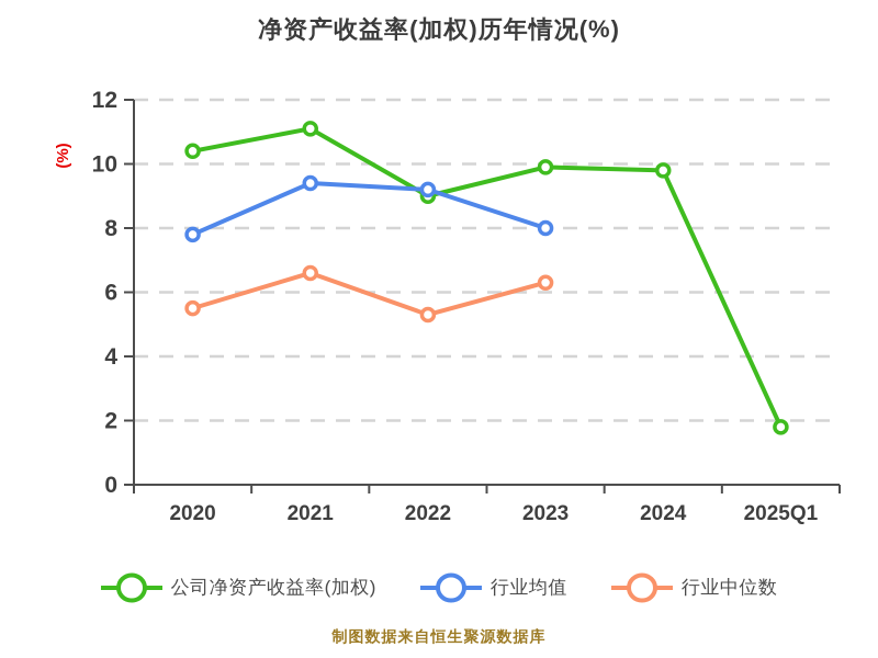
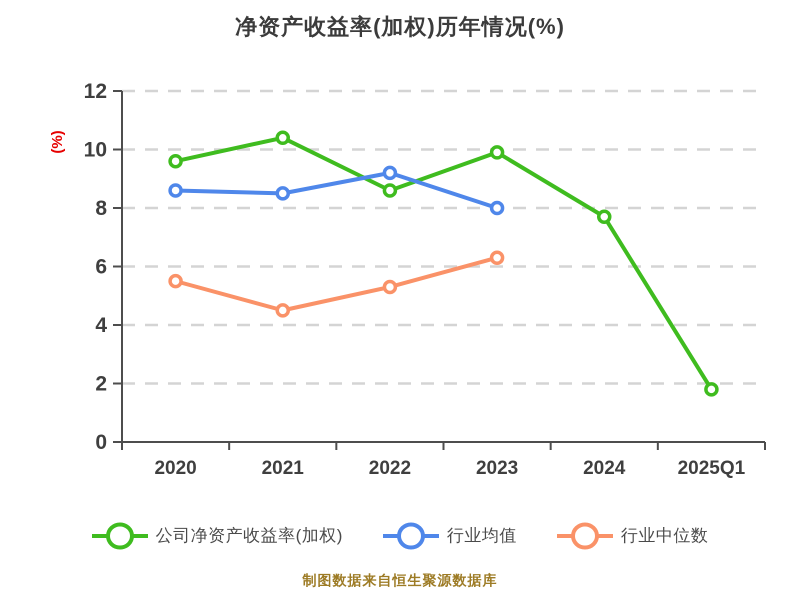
公司净资产收益率(加权)/2020: 10.4 -> 9.6
行业均值/2020: 7.8 -> 8.6
公司净资产收益率(加权)/2021: 11.1 -> 10.4
行业均值/2021: 9.4 -> 8.5
行业中位数/2021: 6.6 -> 4.5
公司净资产收益率(加权)/2022: 9.0 -> 8.6
公司净资产收益率(加权)/2024: 9.8 -> 7.7
